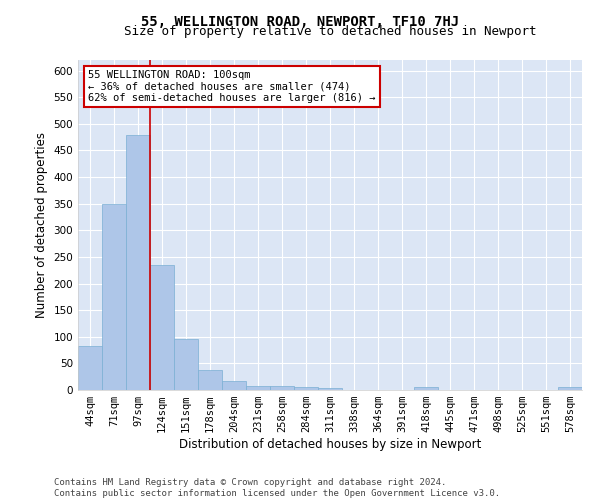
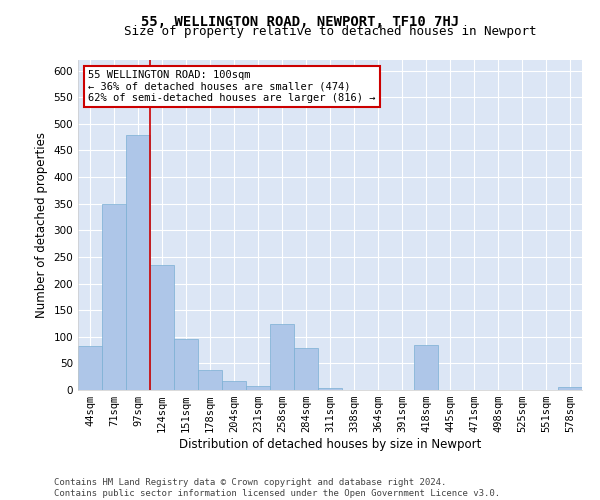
258sqm: 8 -> 124
284sqm: 5 -> 78
418sqm: 5 -> 84
